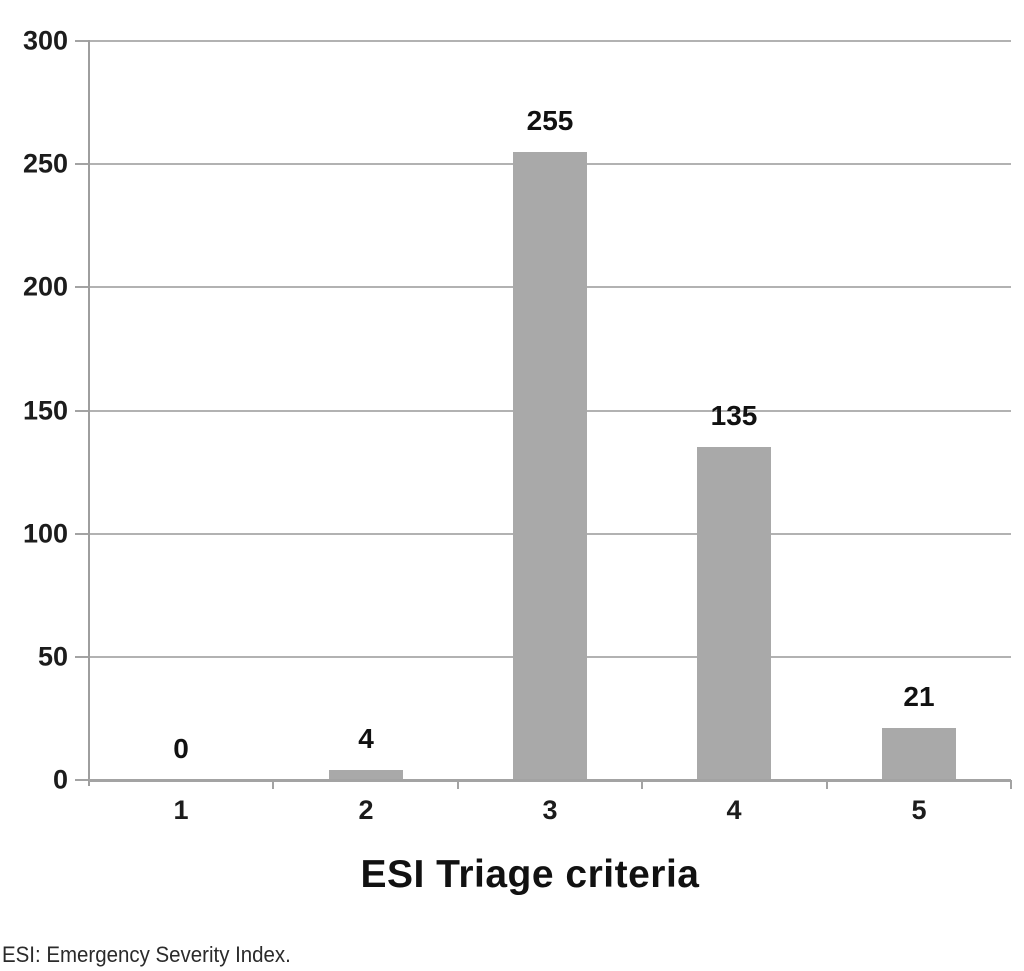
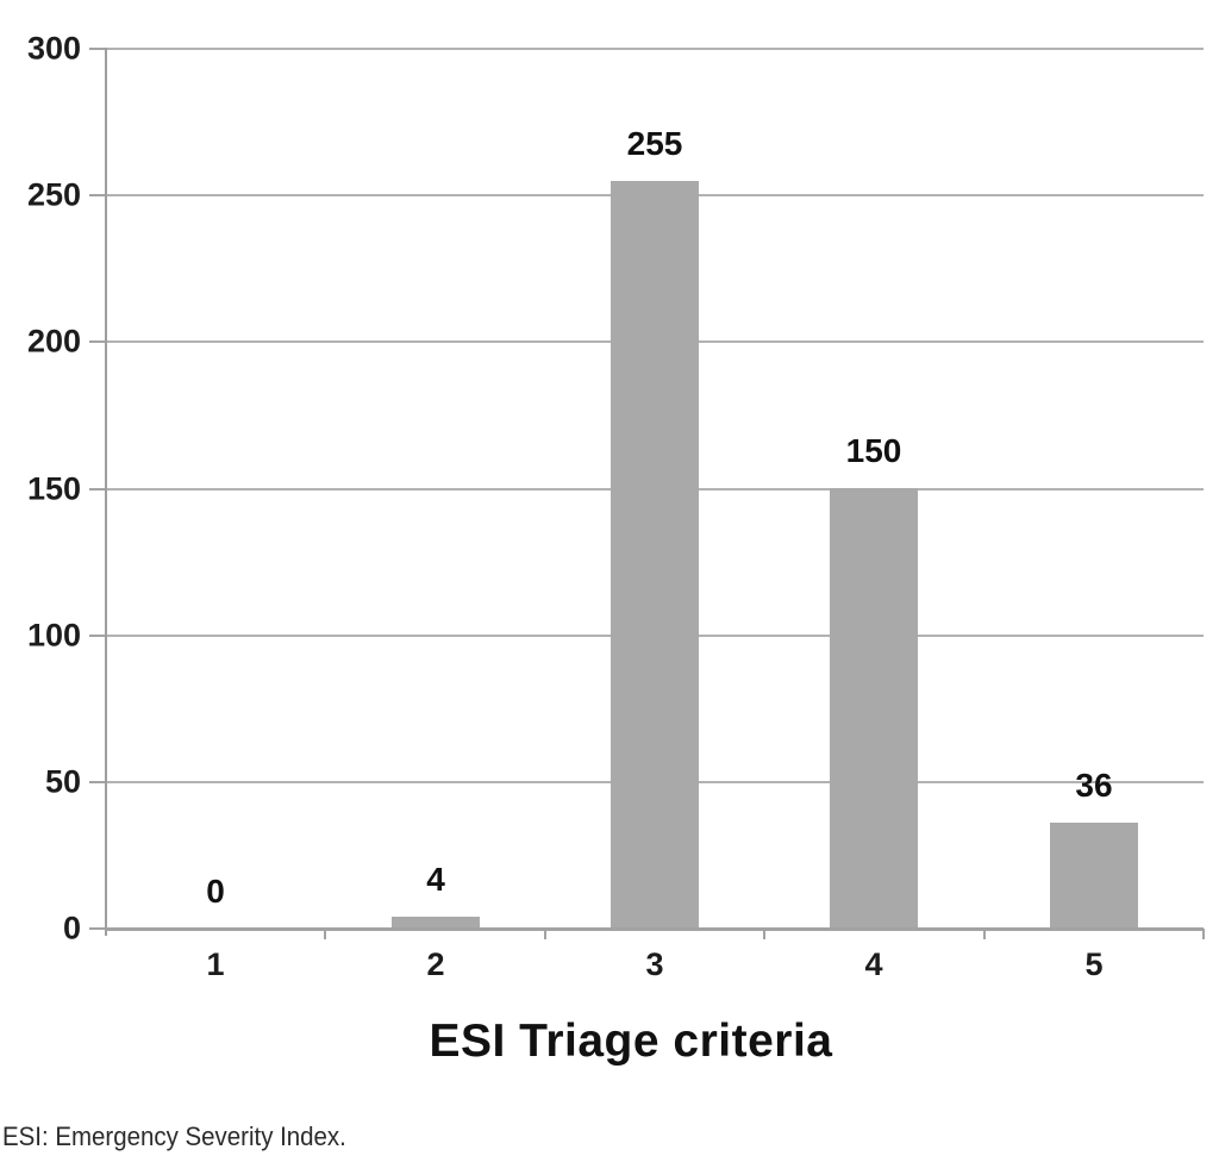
4: 135 -> 150
5: 21 -> 36
